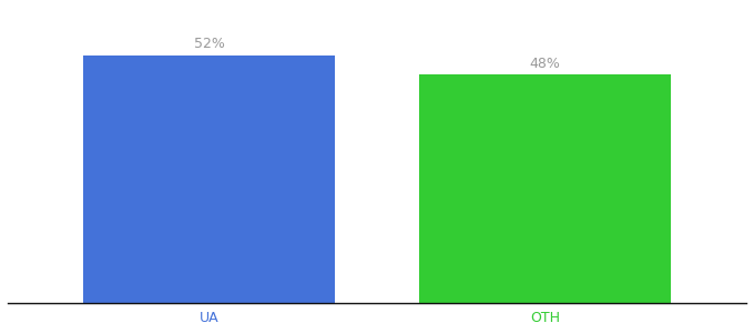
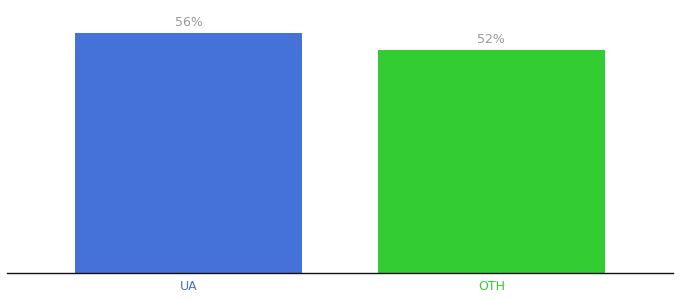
UA: 52% -> 56%
OTH: 48% -> 52%
